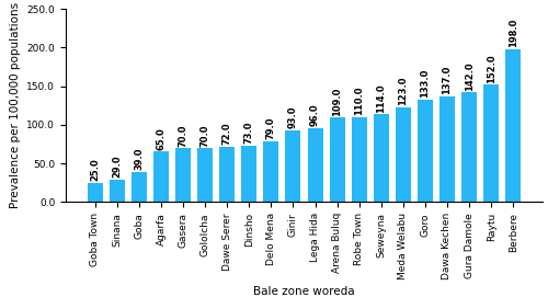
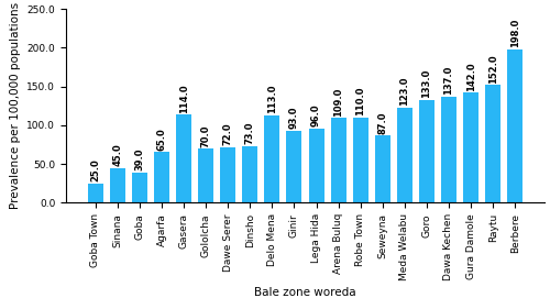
Sinana: 29.0 -> 45.0
Gasera: 70.0 -> 114.0
Delo Mena: 79.0 -> 113.0
Seweyna: 114.0 -> 87.0
